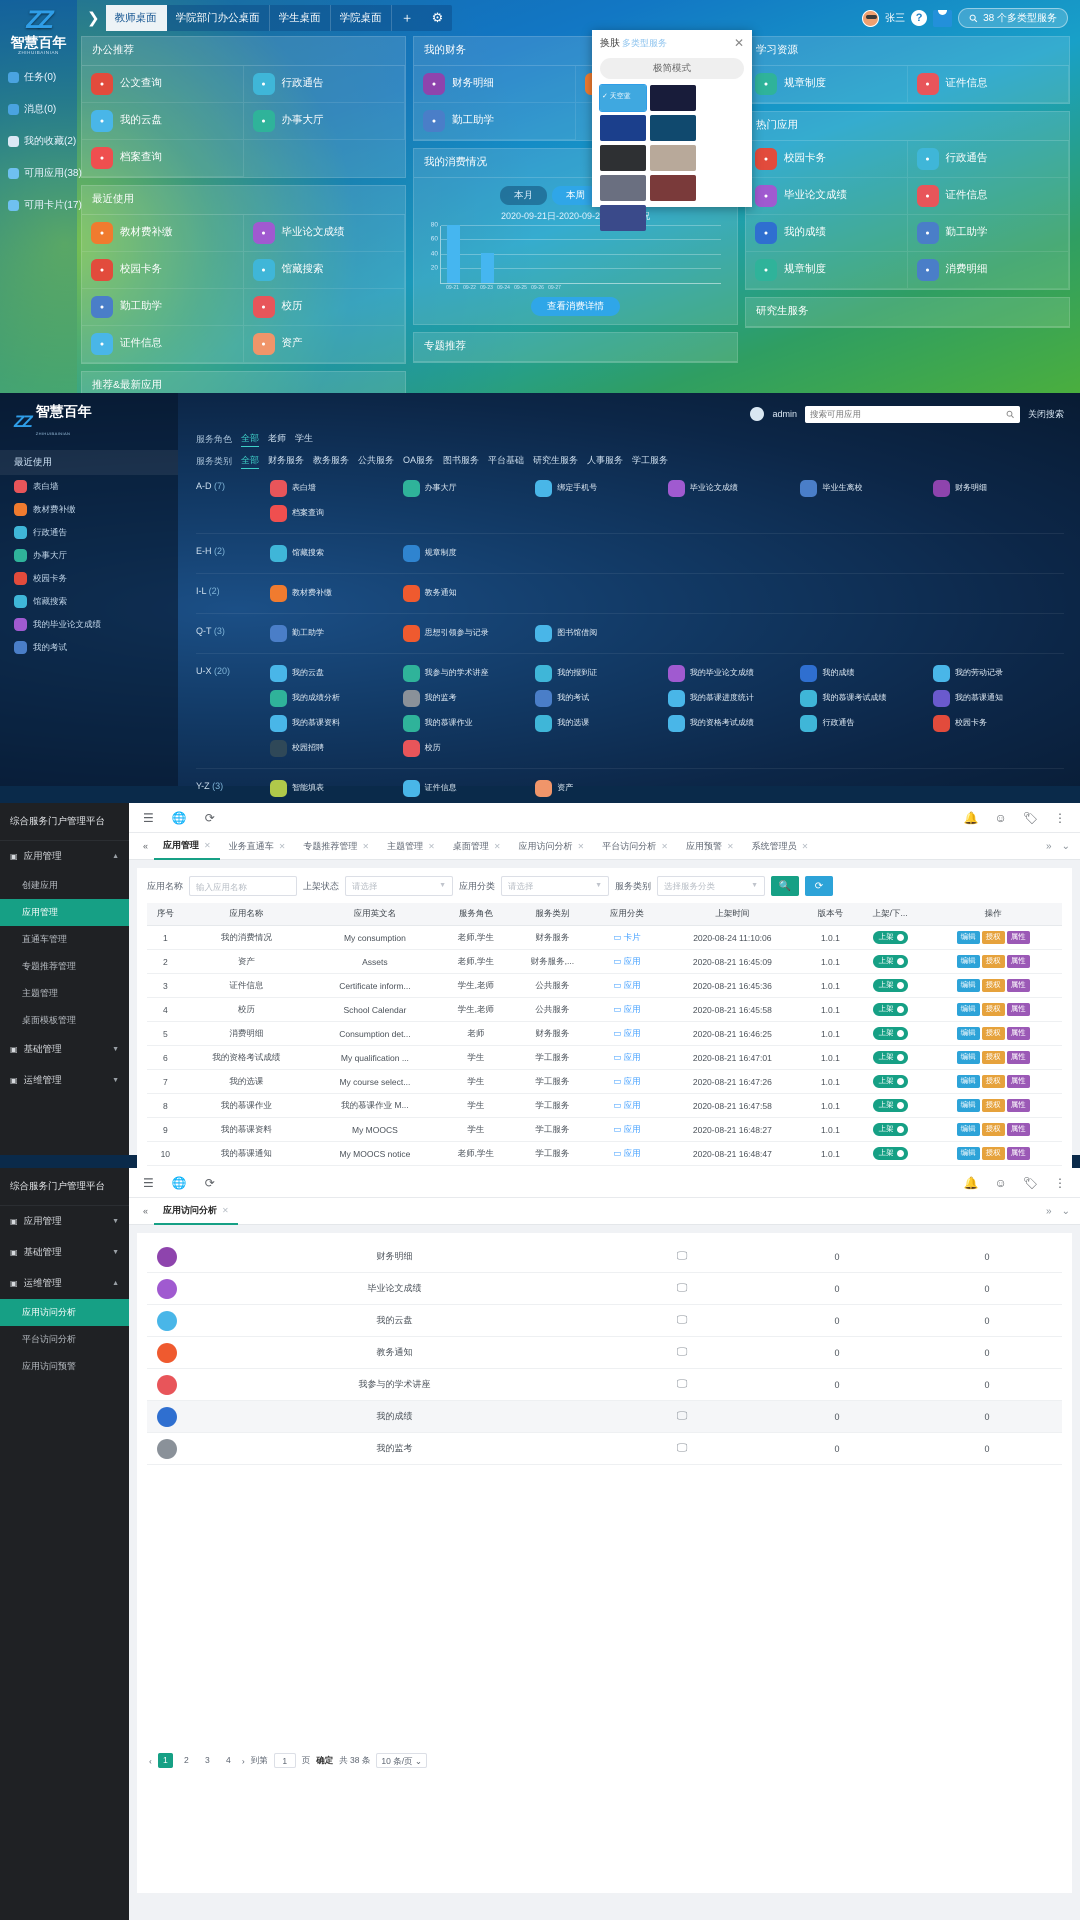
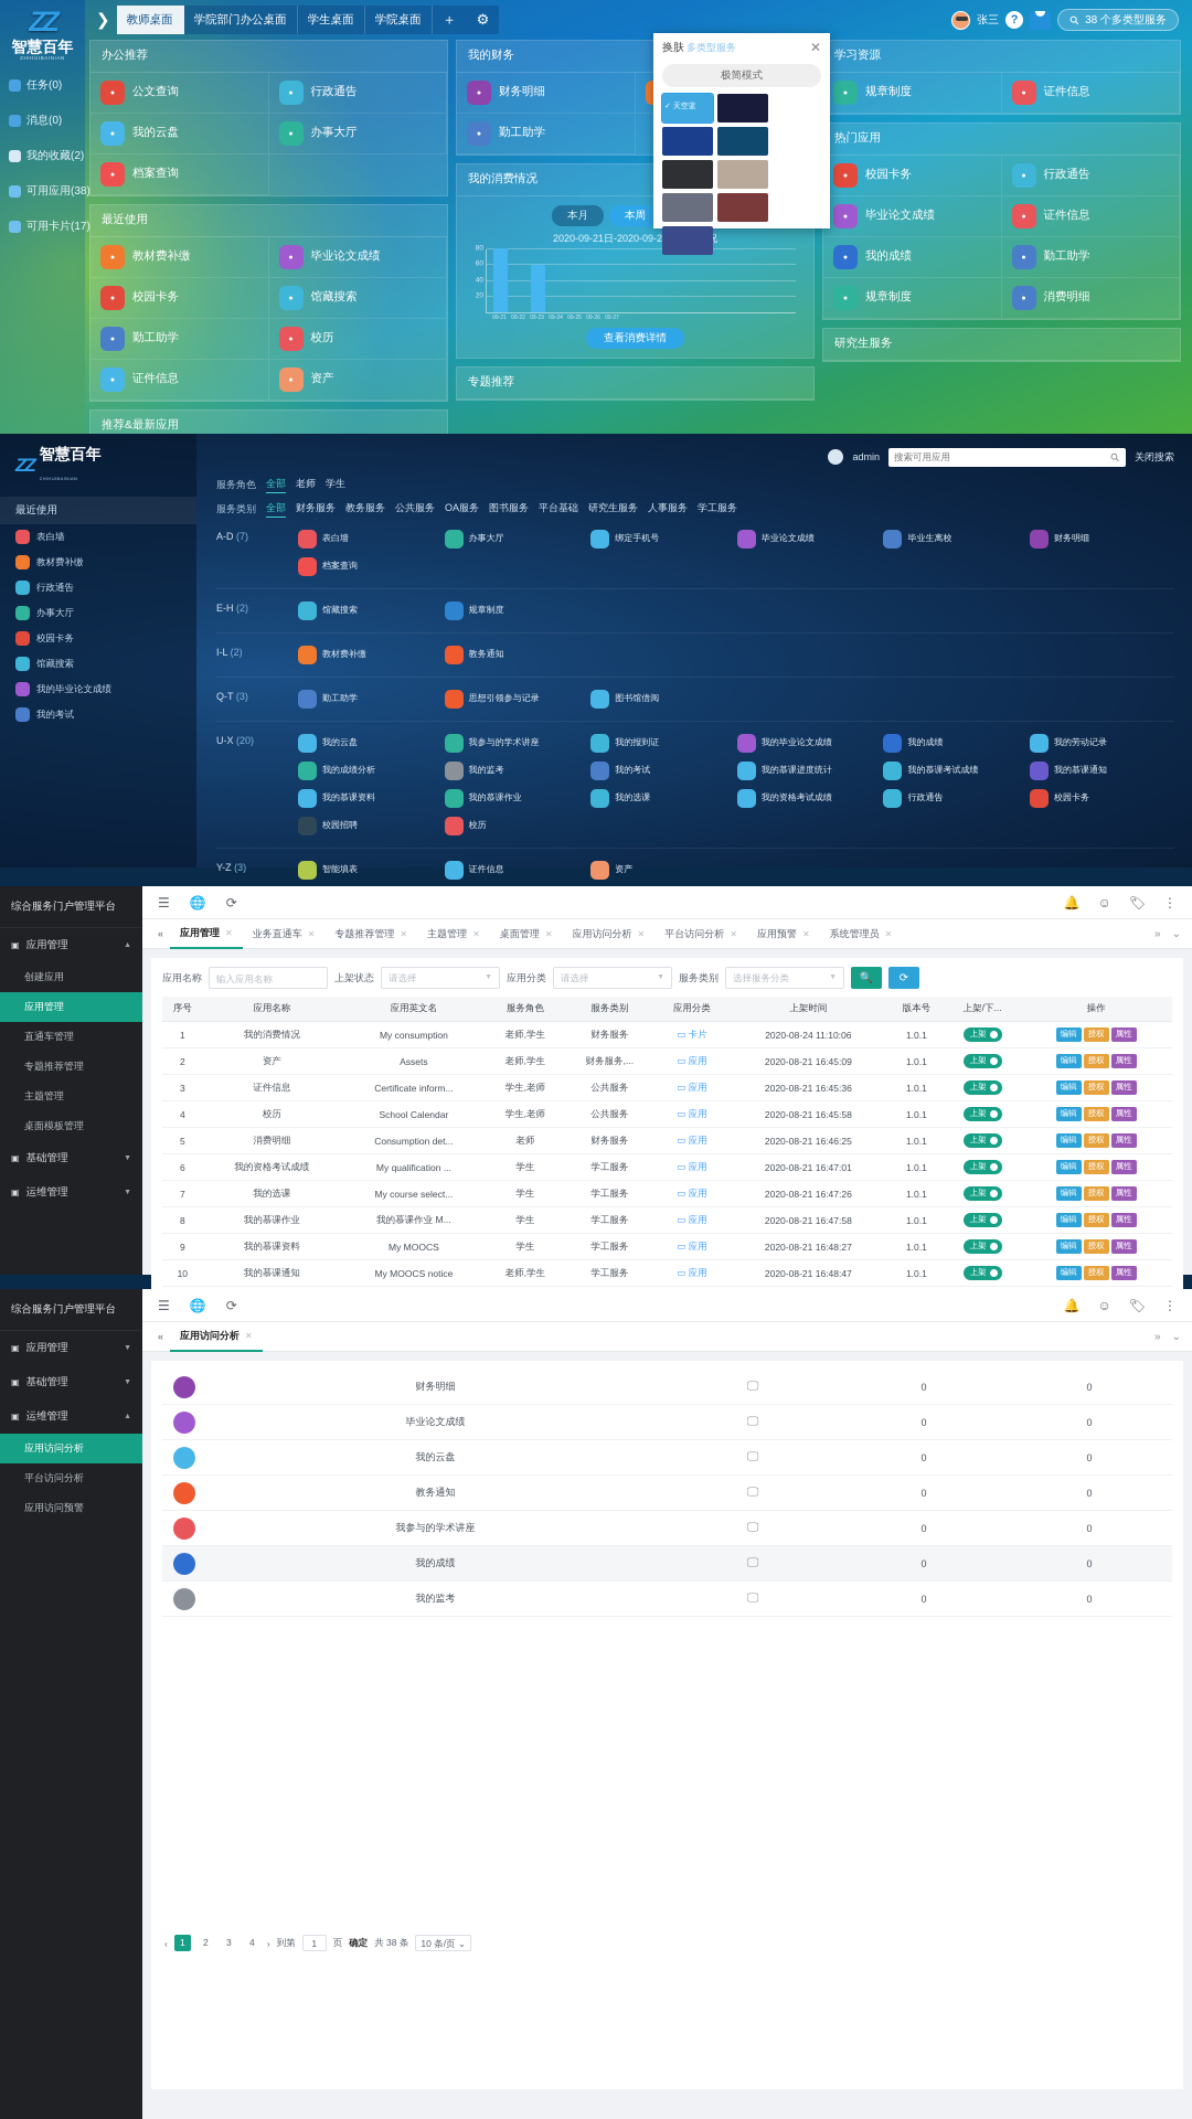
09-23: 40 -> 60
